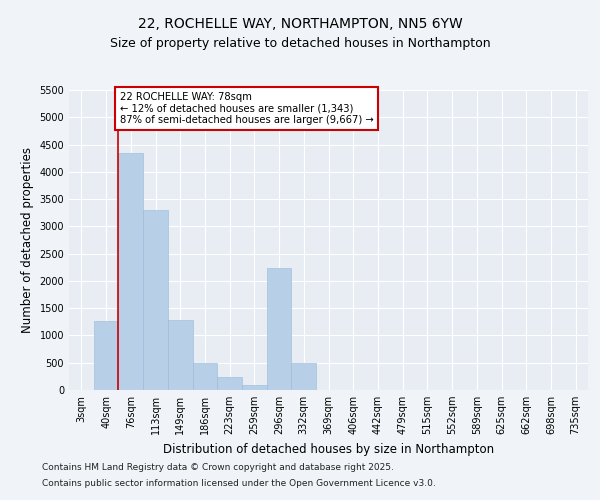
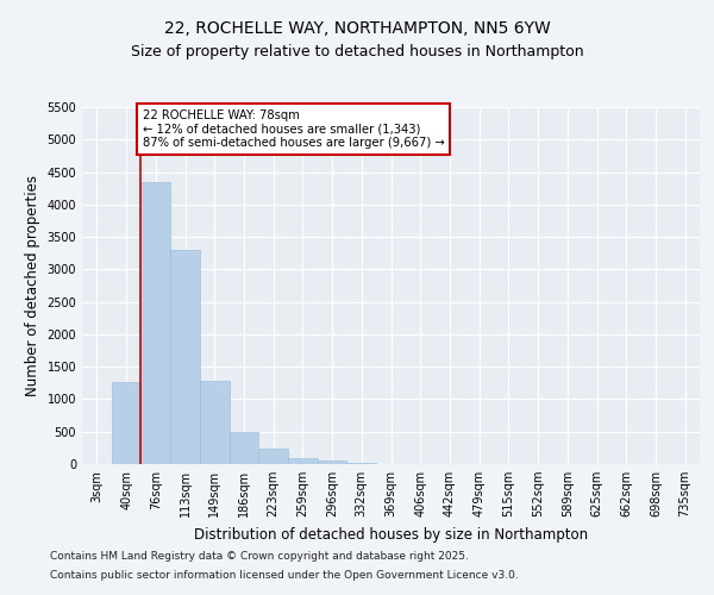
296sqm: 2240 -> 50
332sqm: 500 -> 20
